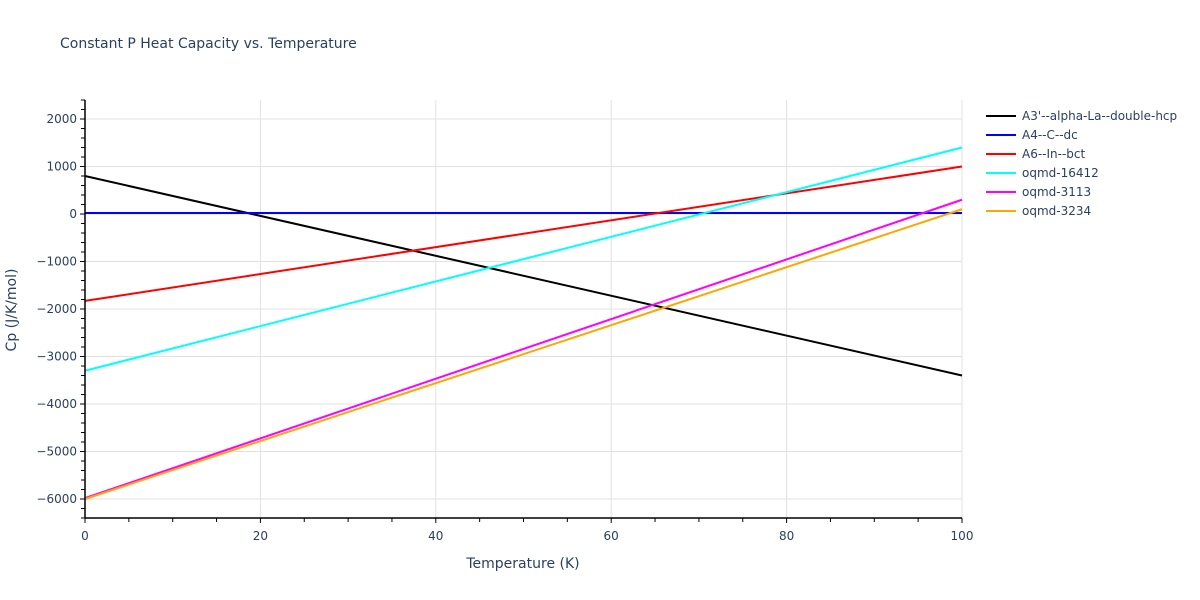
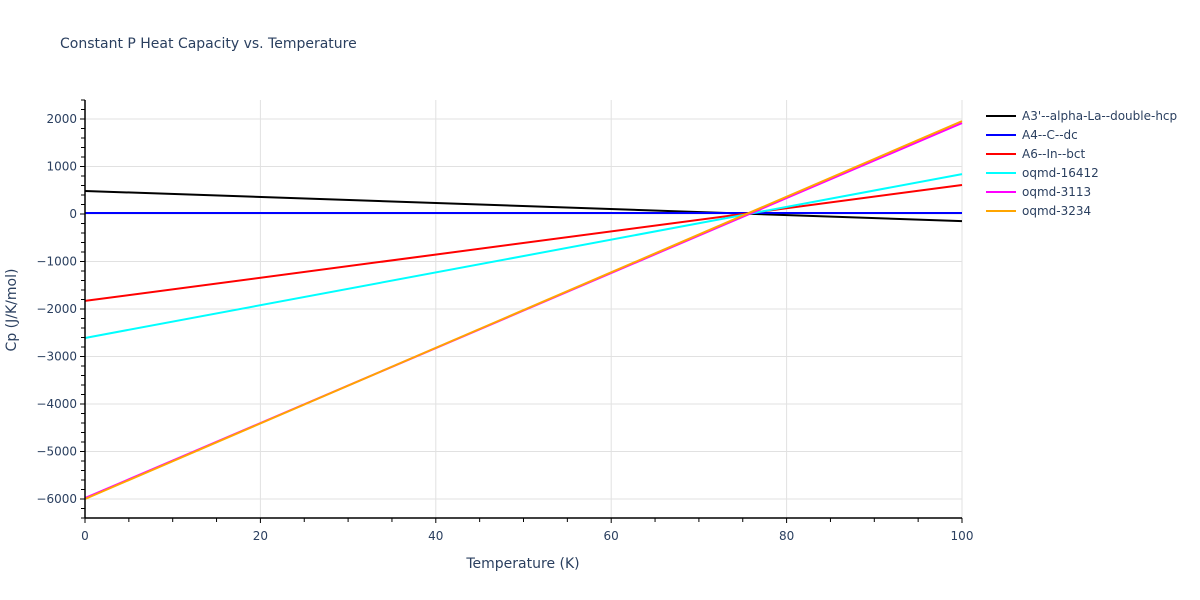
A3'--alpha-La--double-hcp/0: 800 -> 500
oqmd-16412/0: -3300 -> -2600
A3'--alpha-La--double-hcp/100: -3400 -> -200
A6--In--bct/100: 1000 -> 600
oqmd-16412/100: 1400 -> 800
oqmd-3113/100: 300 -> 1900
oqmd-3234/100: 100 -> 2000
